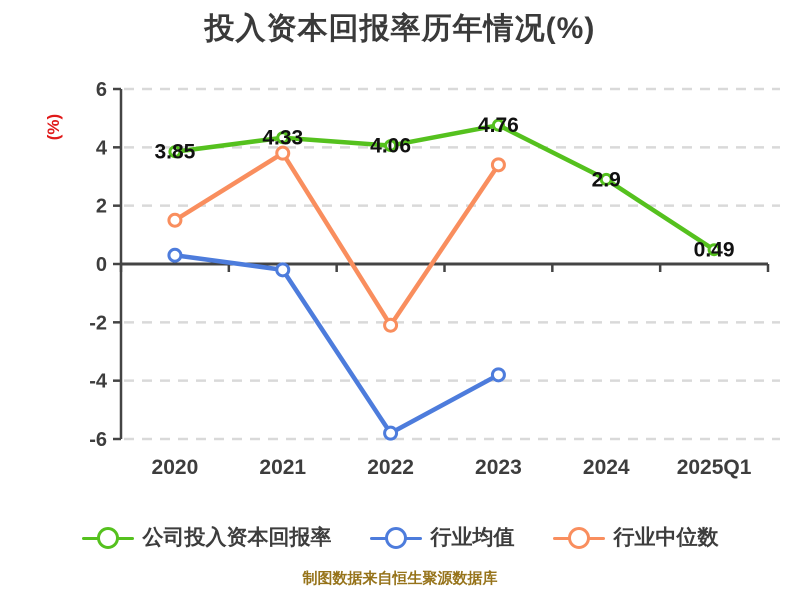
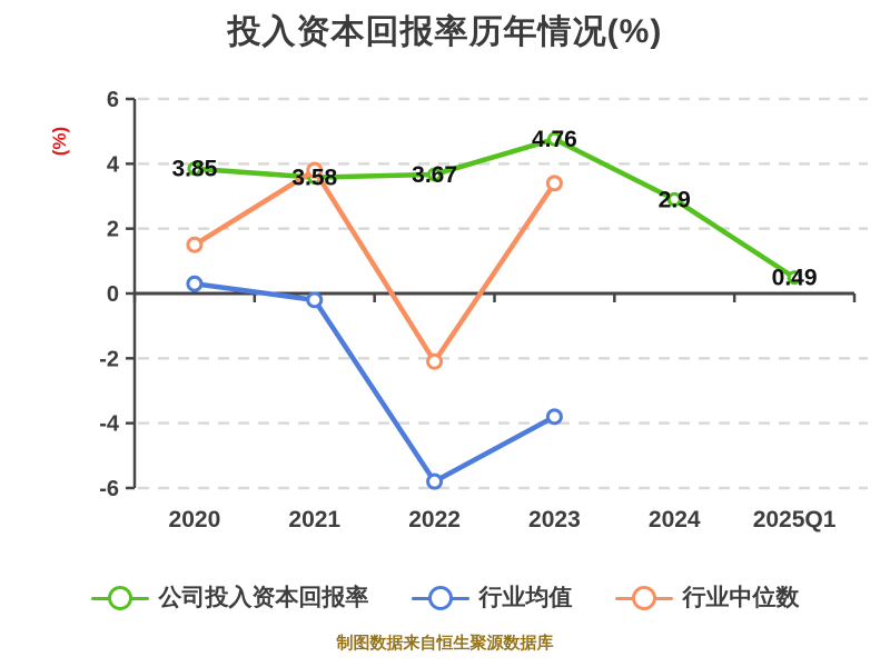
公司投入资本回报率/2021: 4.33 -> 3.58
公司投入资本回报率/2022: 4.06 -> 3.67
